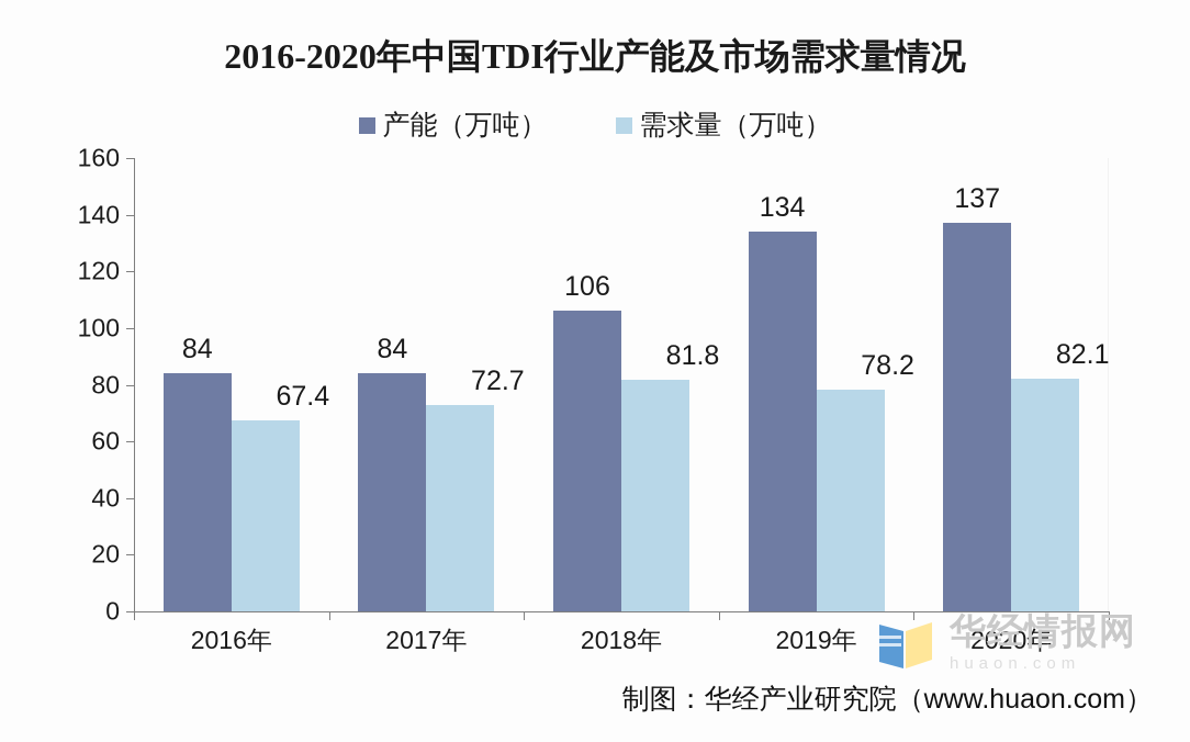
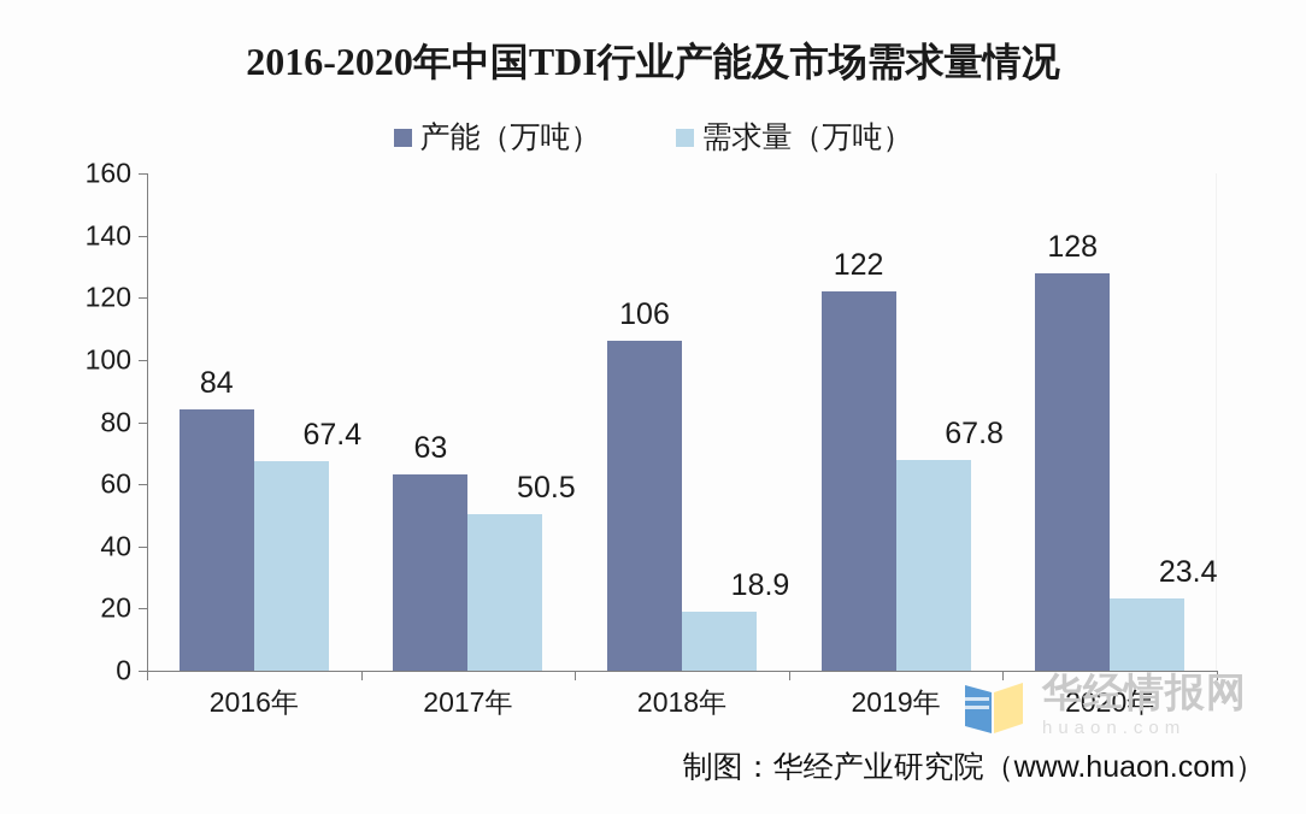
产能（万吨）/2017年: 84 -> 63
需求量（万吨）/2017年: 72.7 -> 50.5
需求量（万吨）/2018年: 81.8 -> 18.9
产能（万吨）/2019年: 134 -> 122
需求量（万吨）/2019年: 78.2 -> 67.8
产能（万吨）/2020年: 137 -> 128
需求量（万吨）/2020年: 82.1 -> 23.4
